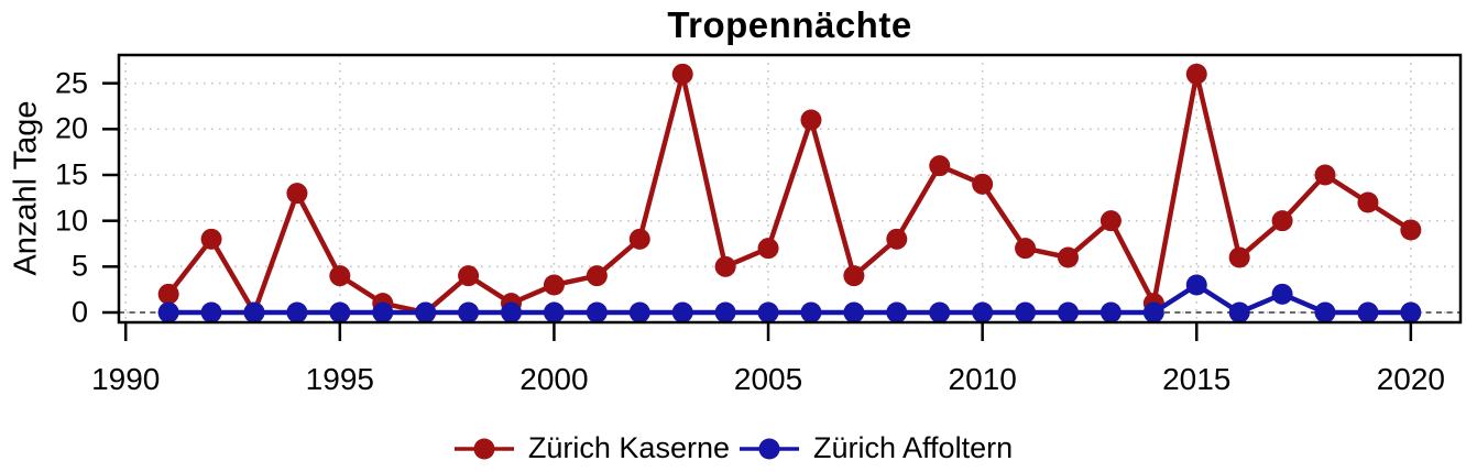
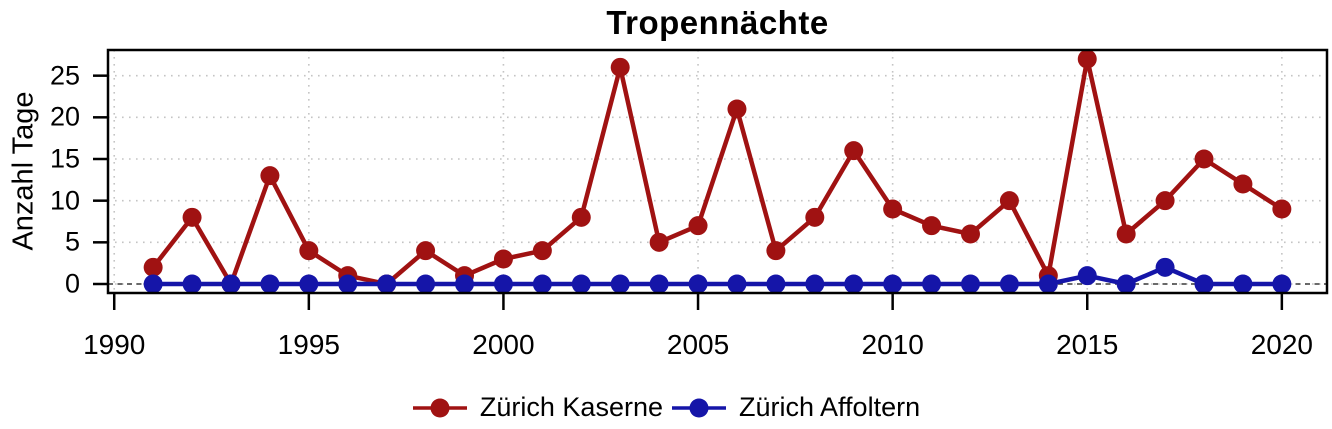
Zürich Kaserne/2010: 14 -> 9
Zürich Kaserne/2015: 26 -> 27
Zürich Affoltern/2015: 3 -> 1
